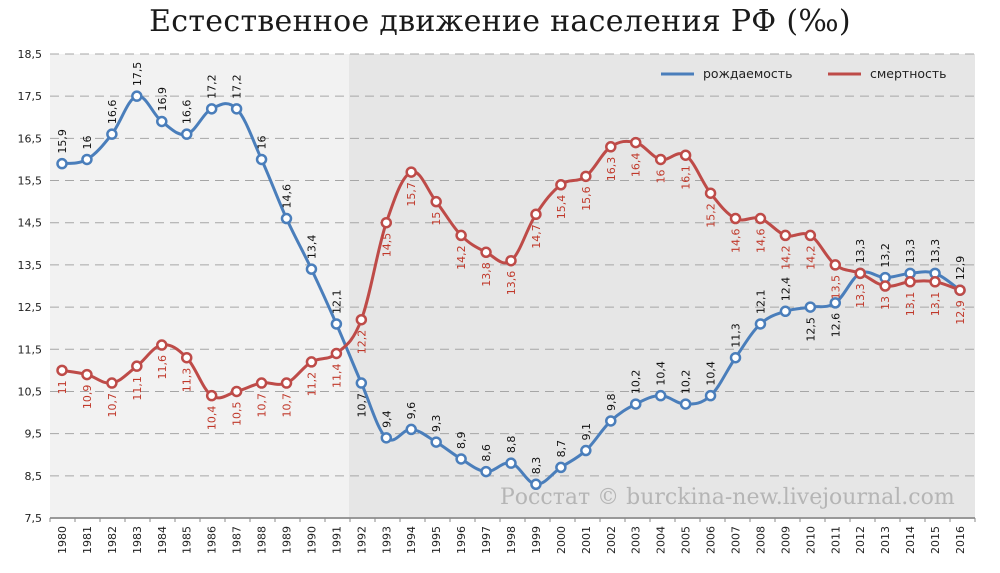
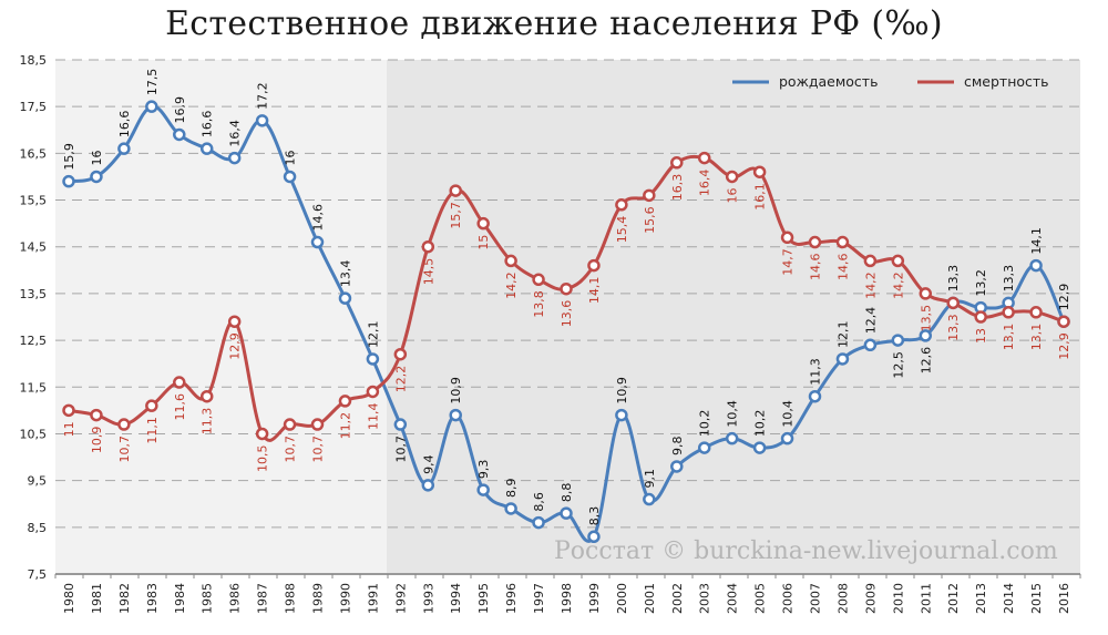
рождаемость/1986: 17,2 -> 16,4
смертность/1986: 10,4 -> 12,9
рождаемость/1994: 9,6 -> 10,9
смертность/1999: 14,7 -> 14,1
рождаемость/2000: 8,7 -> 10,9
смертность/2006: 15,2 -> 14,7
рождаемость/2015: 13,3 -> 14,1
